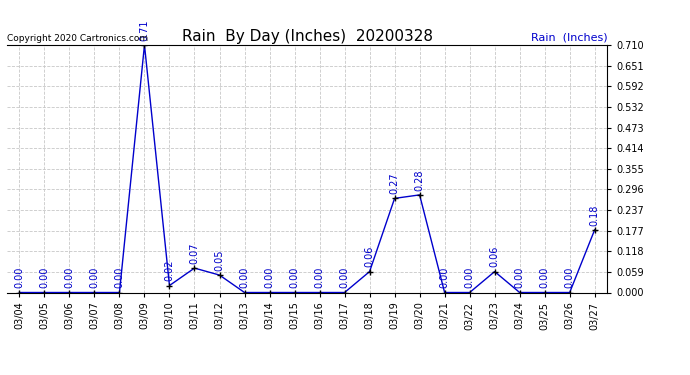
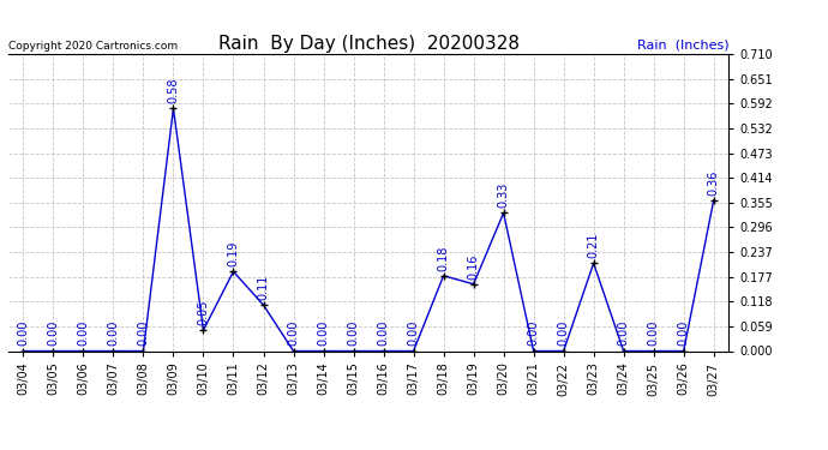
03/09: 0.71 -> 0.58
03/10: 0.02 -> 0.05
03/11: 0.07 -> 0.19
03/12: 0.05 -> 0.11
03/18: 0.06 -> 0.18
03/19: 0.27 -> 0.16
03/20: 0.28 -> 0.33
03/23: 0.06 -> 0.21
03/27: 0.18 -> 0.36
